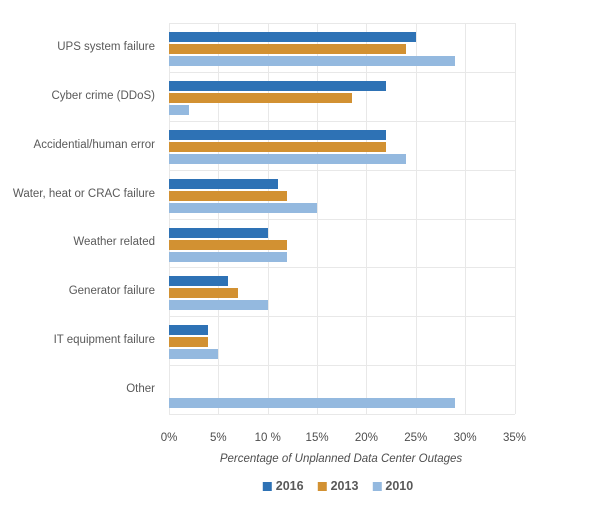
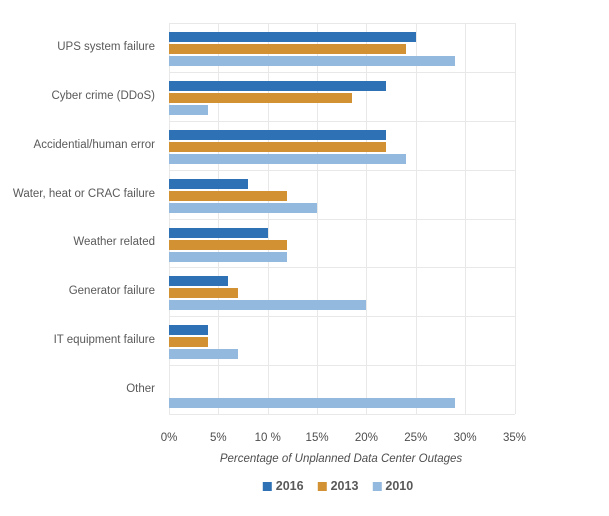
2010/Cyber crime (DDoS): 2% -> 4%
2016/Water, heat or CRAC failure: 11% -> 8%
2010/Generator failure: 10% -> 20%
2010/IT equipment failure: 5% -> 7%
